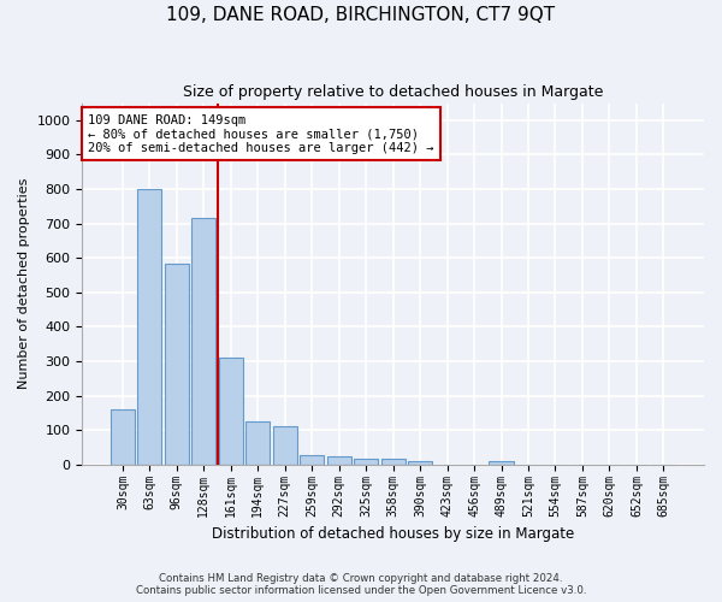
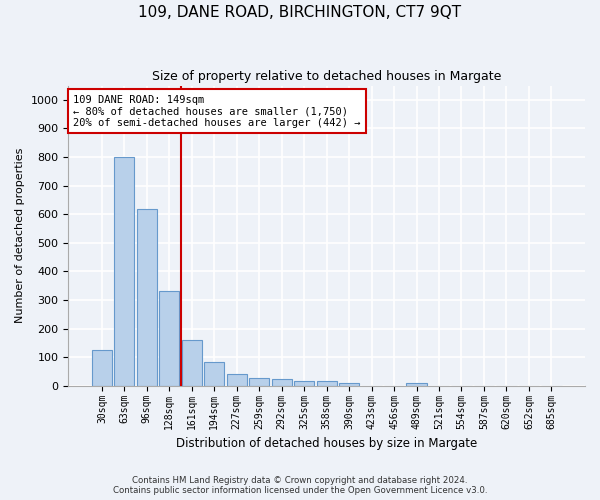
30sqm: 160 -> 125
96sqm: 585 -> 620
128sqm: 715 -> 330
161sqm: 310 -> 160
194sqm: 125 -> 82
227sqm: 110 -> 40
